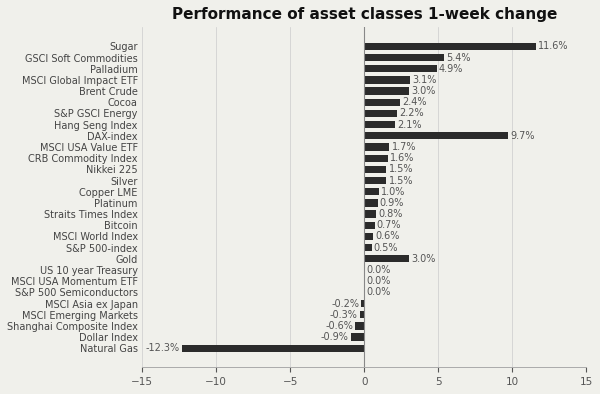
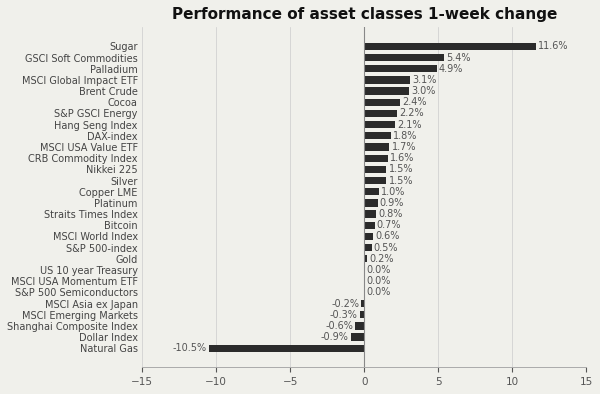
DAX-index: 9.7% -> 1.8%
Gold: 3.0% -> 0.2%
Natural Gas: -12.3% -> -10.5%
